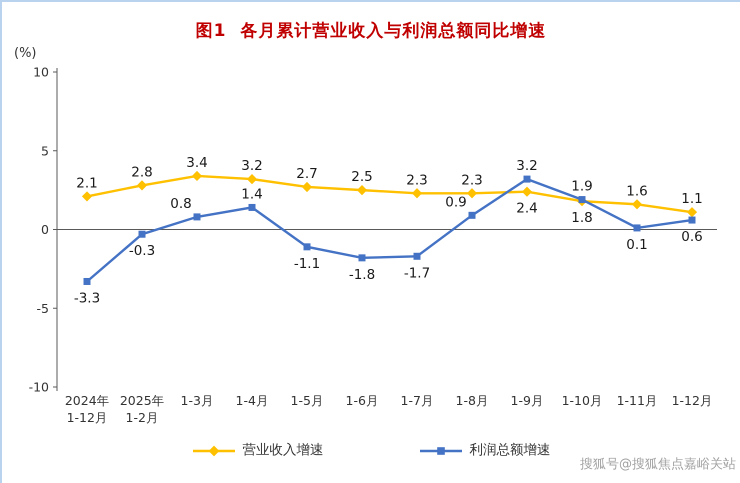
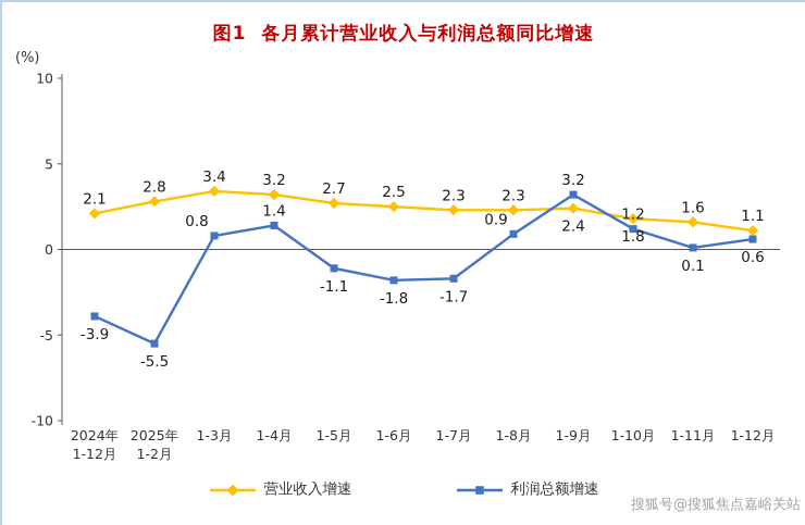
利润总额增速/2024年 1-12月: -3.3 -> -3.9
利润总额增速/2025年 1-2月: -0.3 -> -5.5
利润总额增速/1-10月: 1.9 -> 1.2
